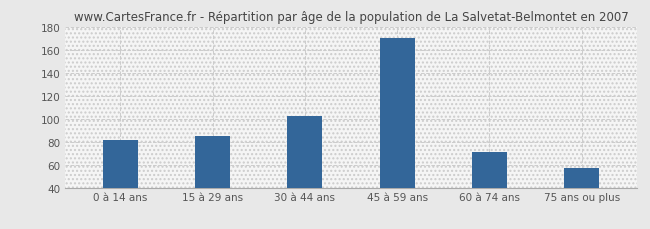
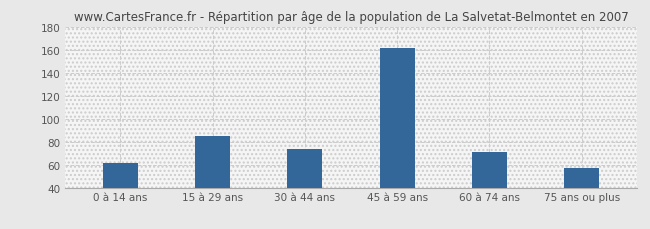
0 à 14 ans: 81 -> 61
30 à 44 ans: 102 -> 74
45 à 59 ans: 170 -> 161
